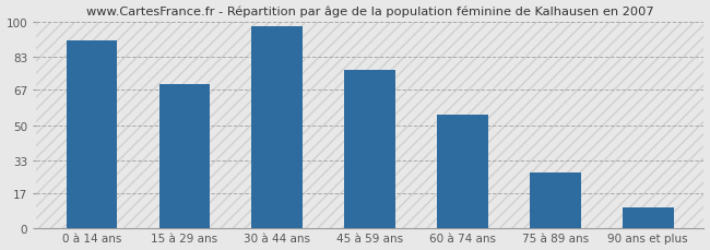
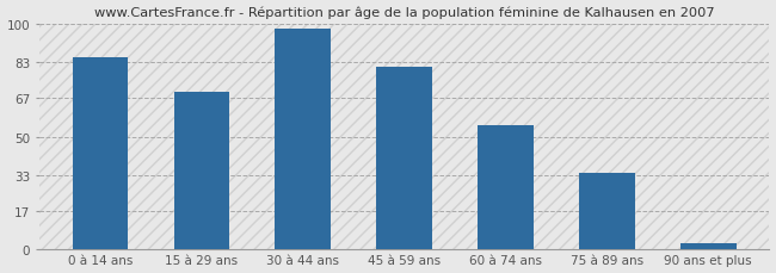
0 à 14 ans: 91 -> 85
45 à 59 ans: 77 -> 81
75 à 89 ans: 27 -> 34
90 ans et plus: 10 -> 3
